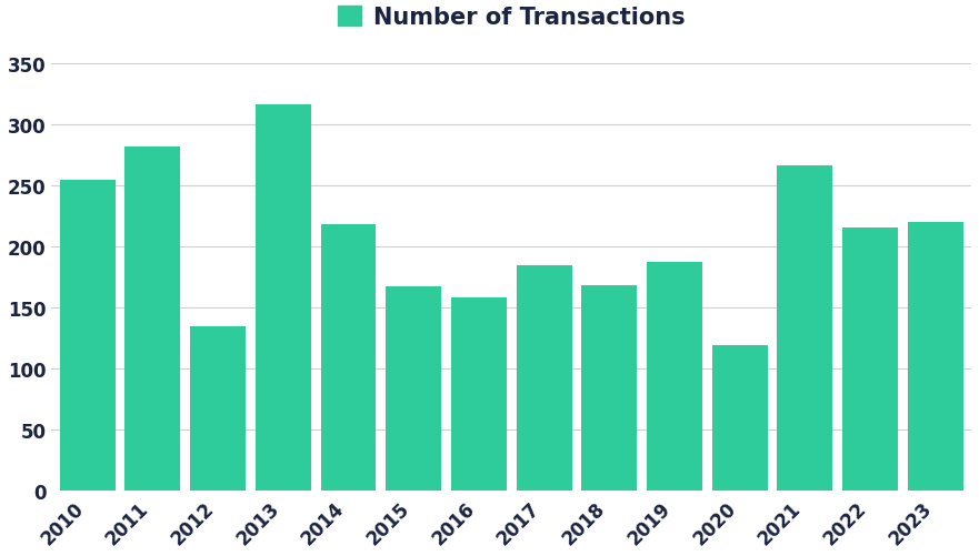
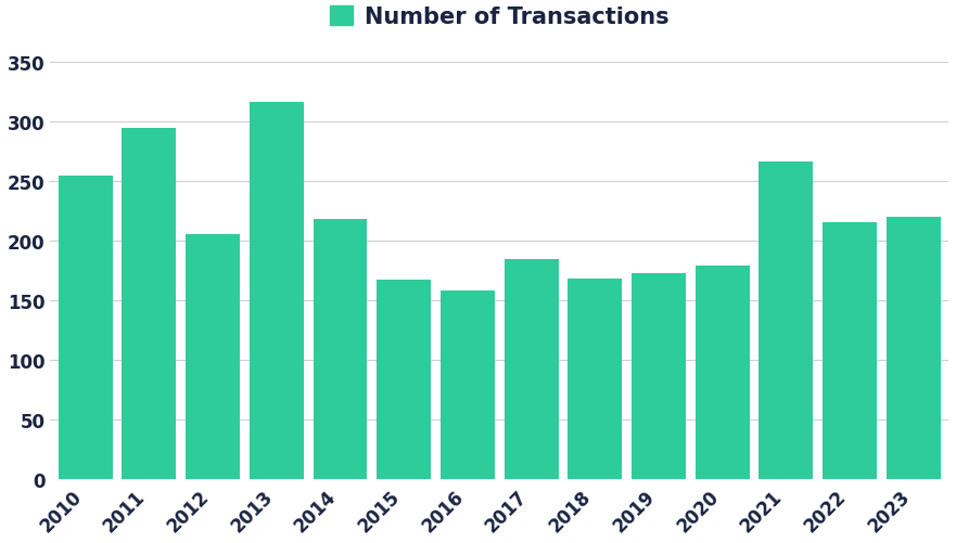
2011: 282 -> 294
2012: 134 -> 205
2019: 187 -> 172
2020: 119 -> 179
